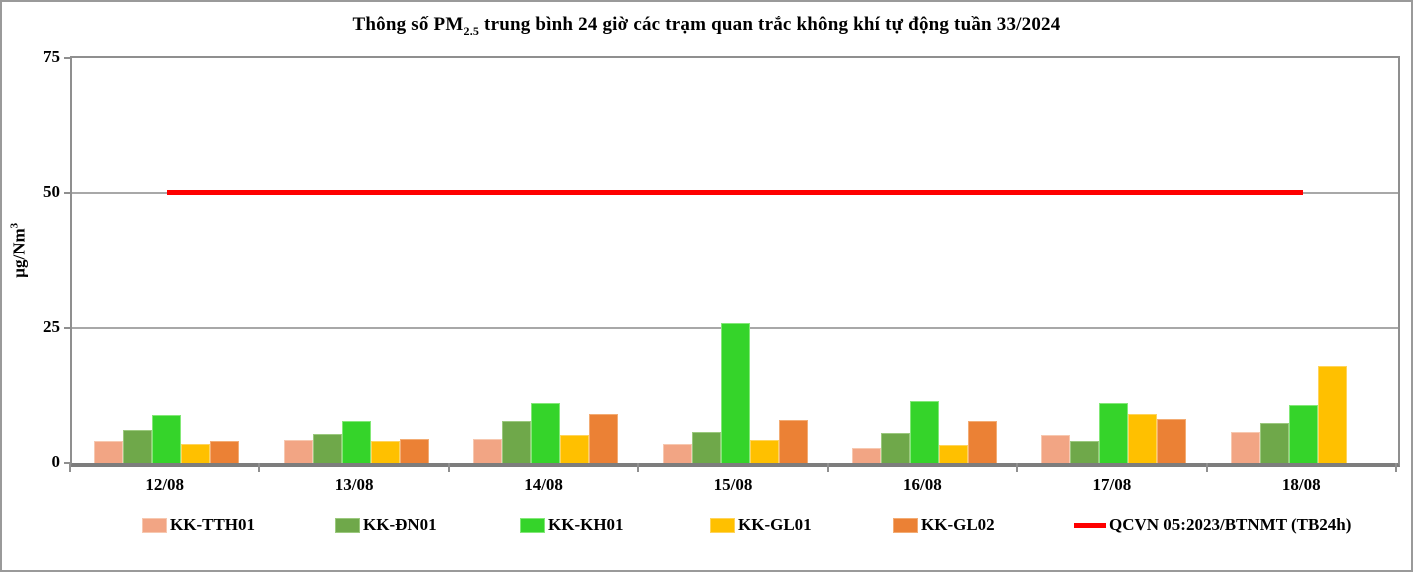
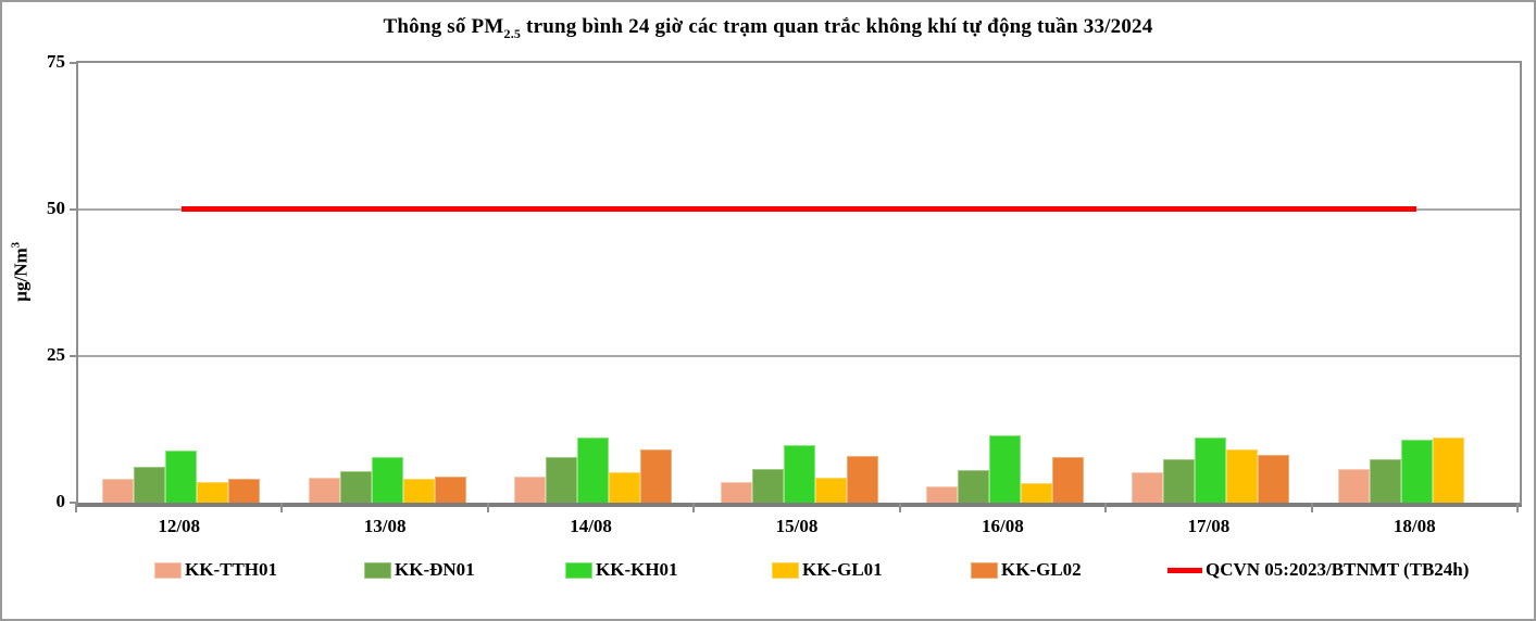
KK-KH01/15/08: 26 -> 10
KK-ĐN01/17/08: 4 -> 7
KK-GL01/18/08: 18 -> 11
